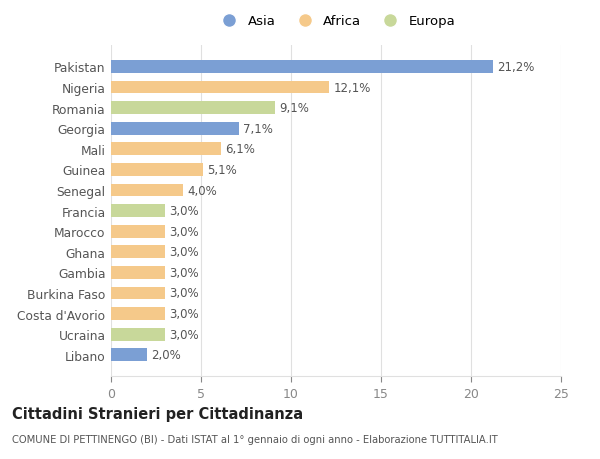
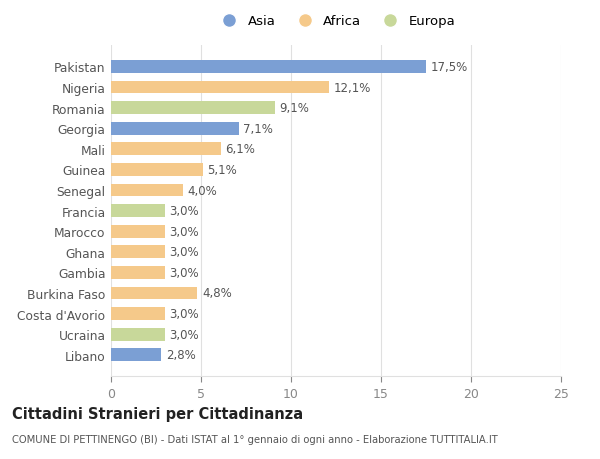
Pakistan: 21,2% -> 17,5%
Burkina Faso: 3,0% -> 4,8%
Libano: 2,0% -> 2,8%
